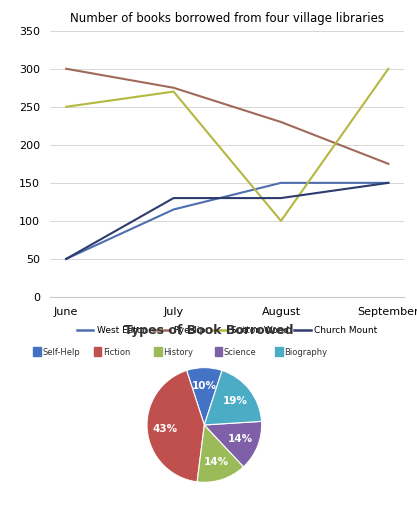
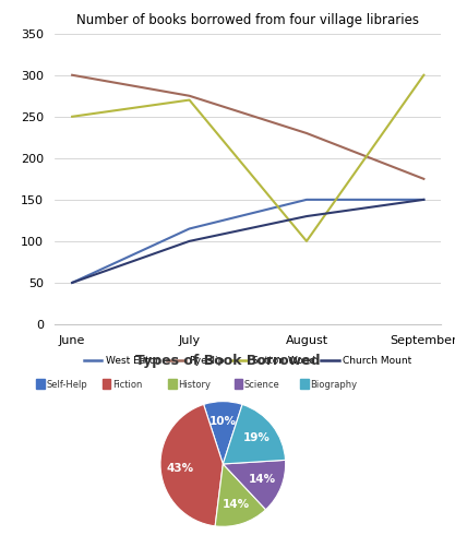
Church Mount/July: 130 -> 100
